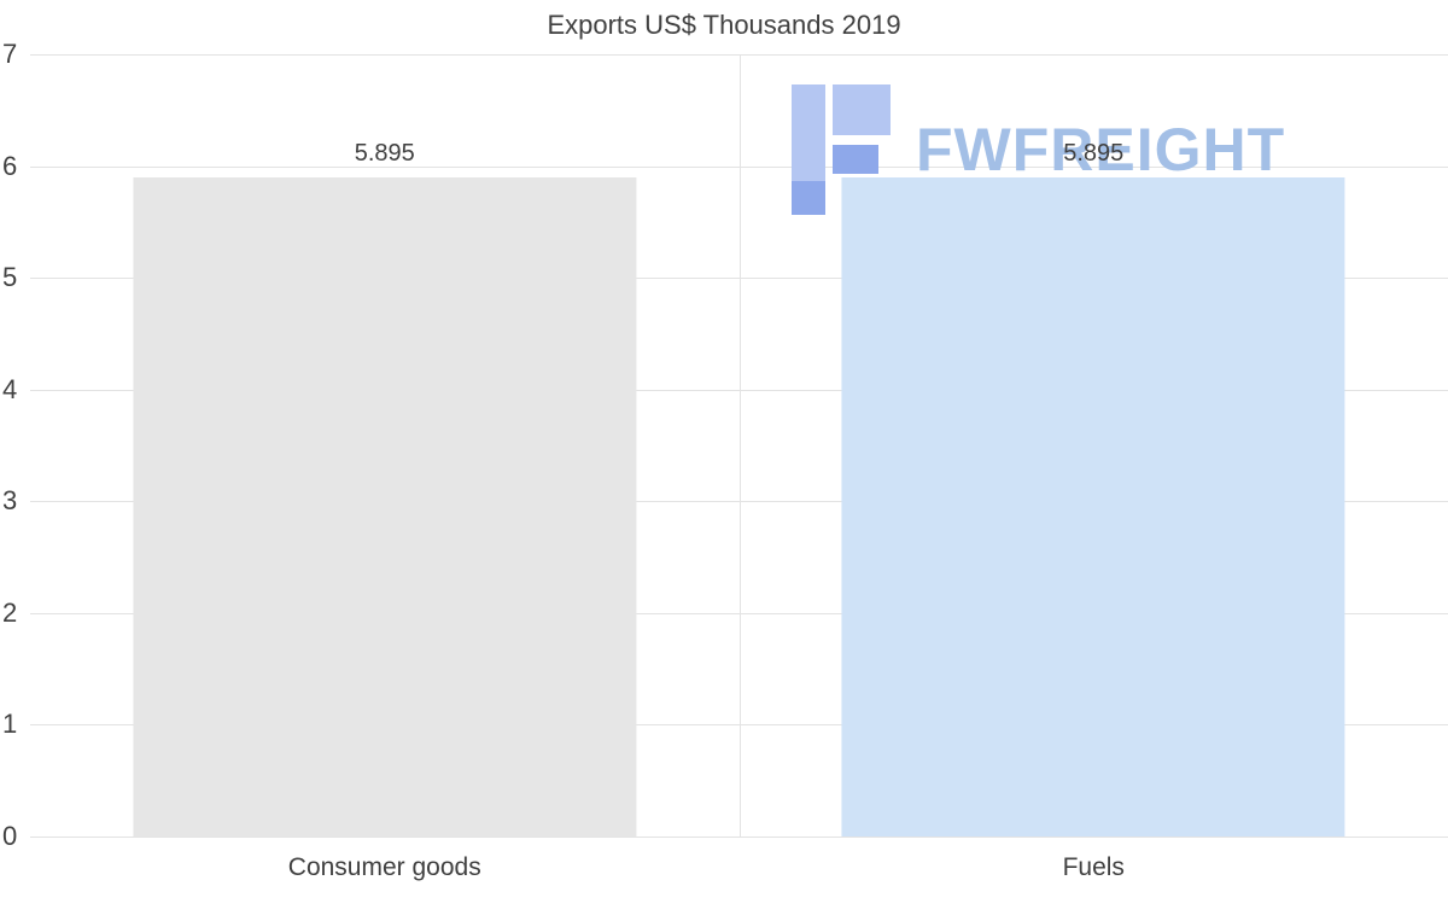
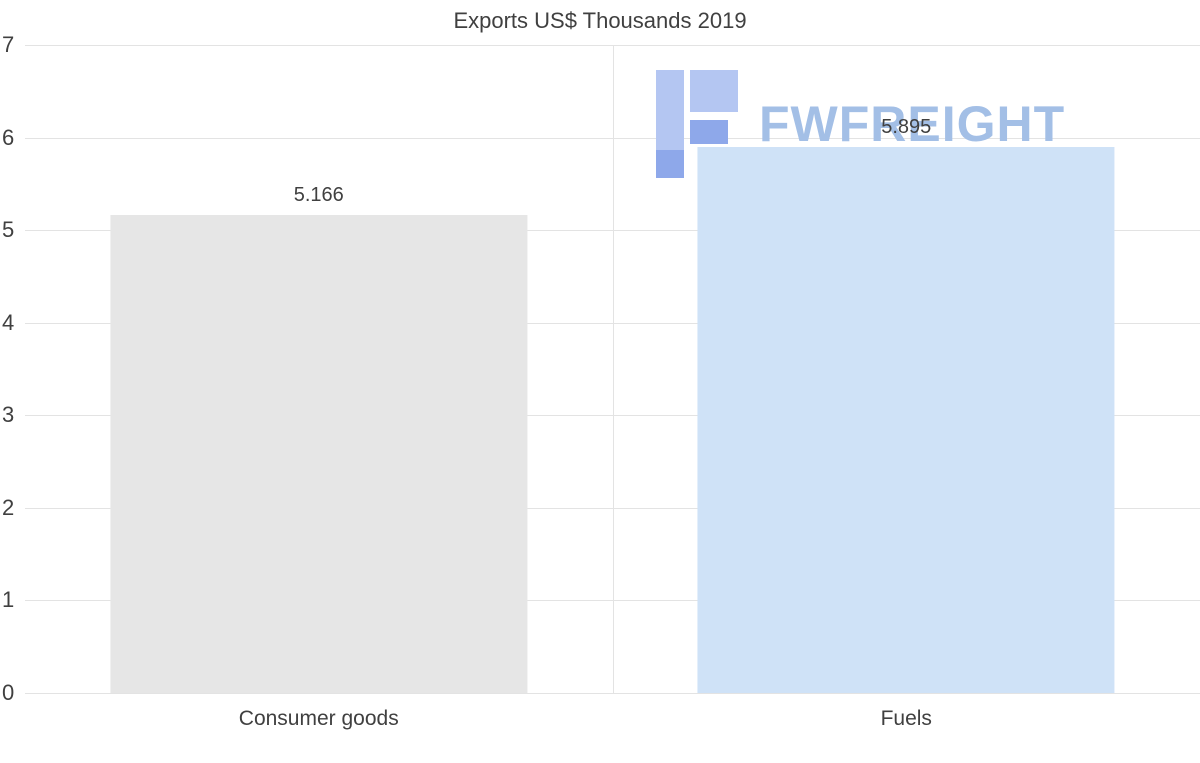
Consumer goods: 5.895 -> 5.166
